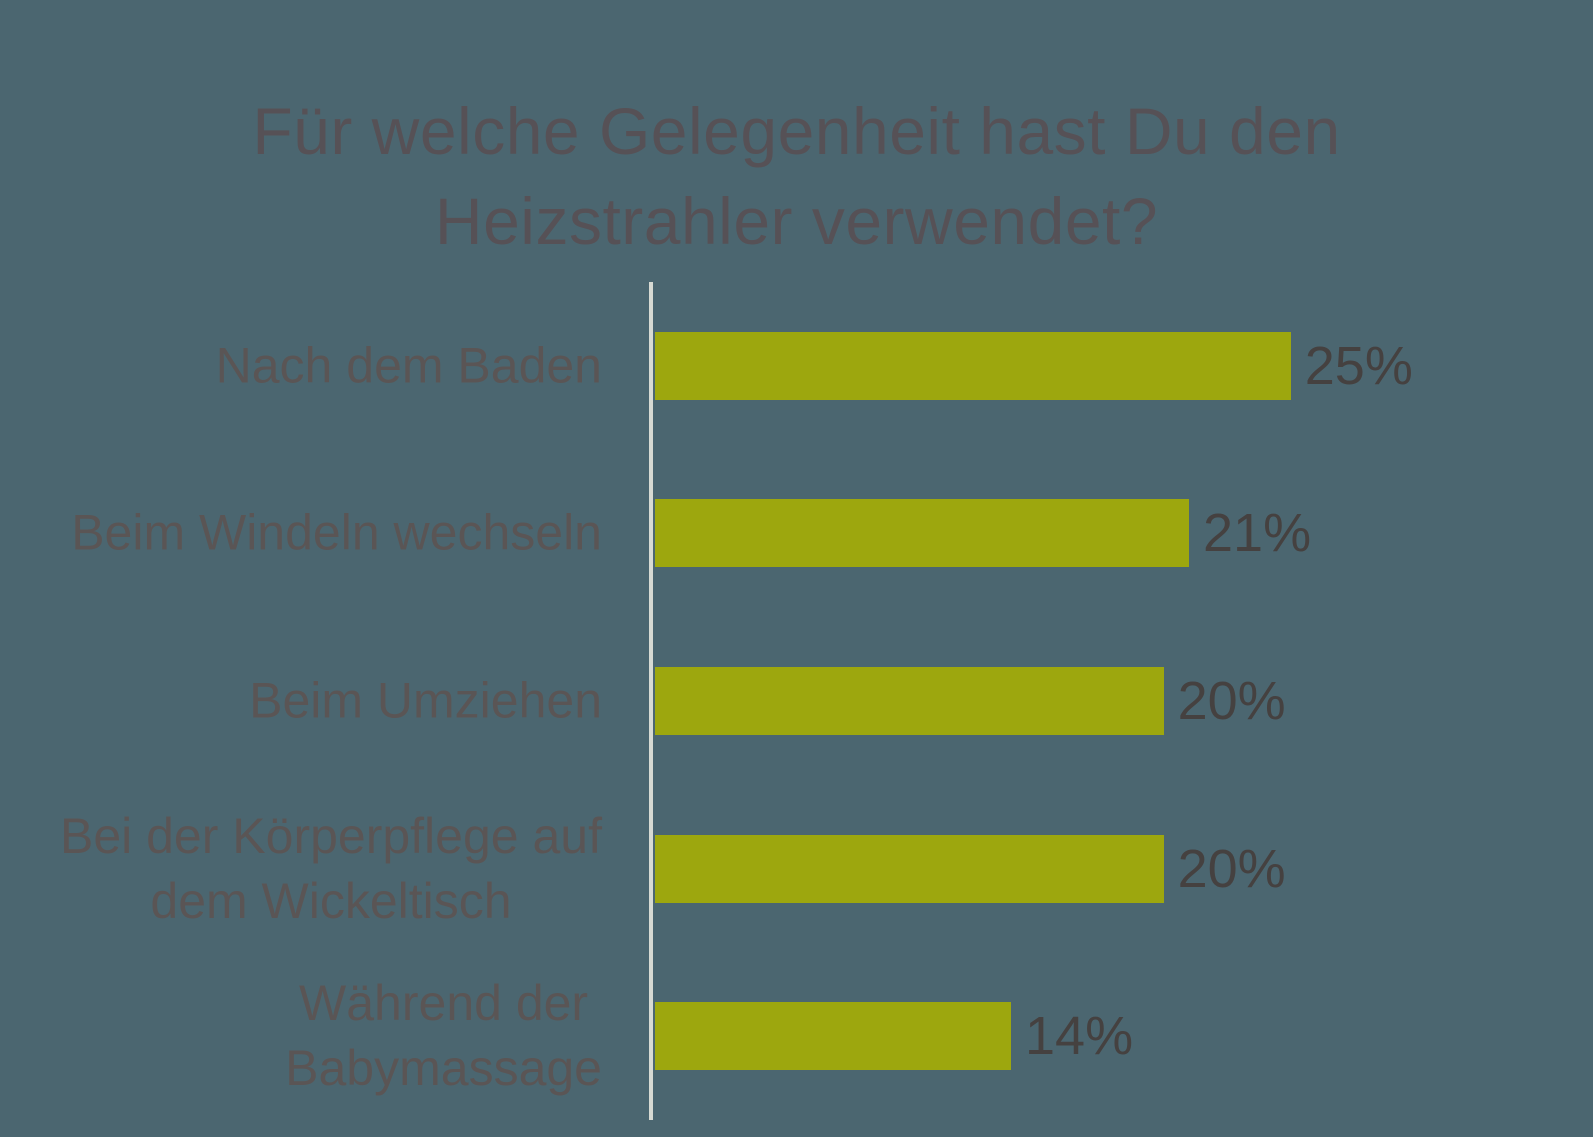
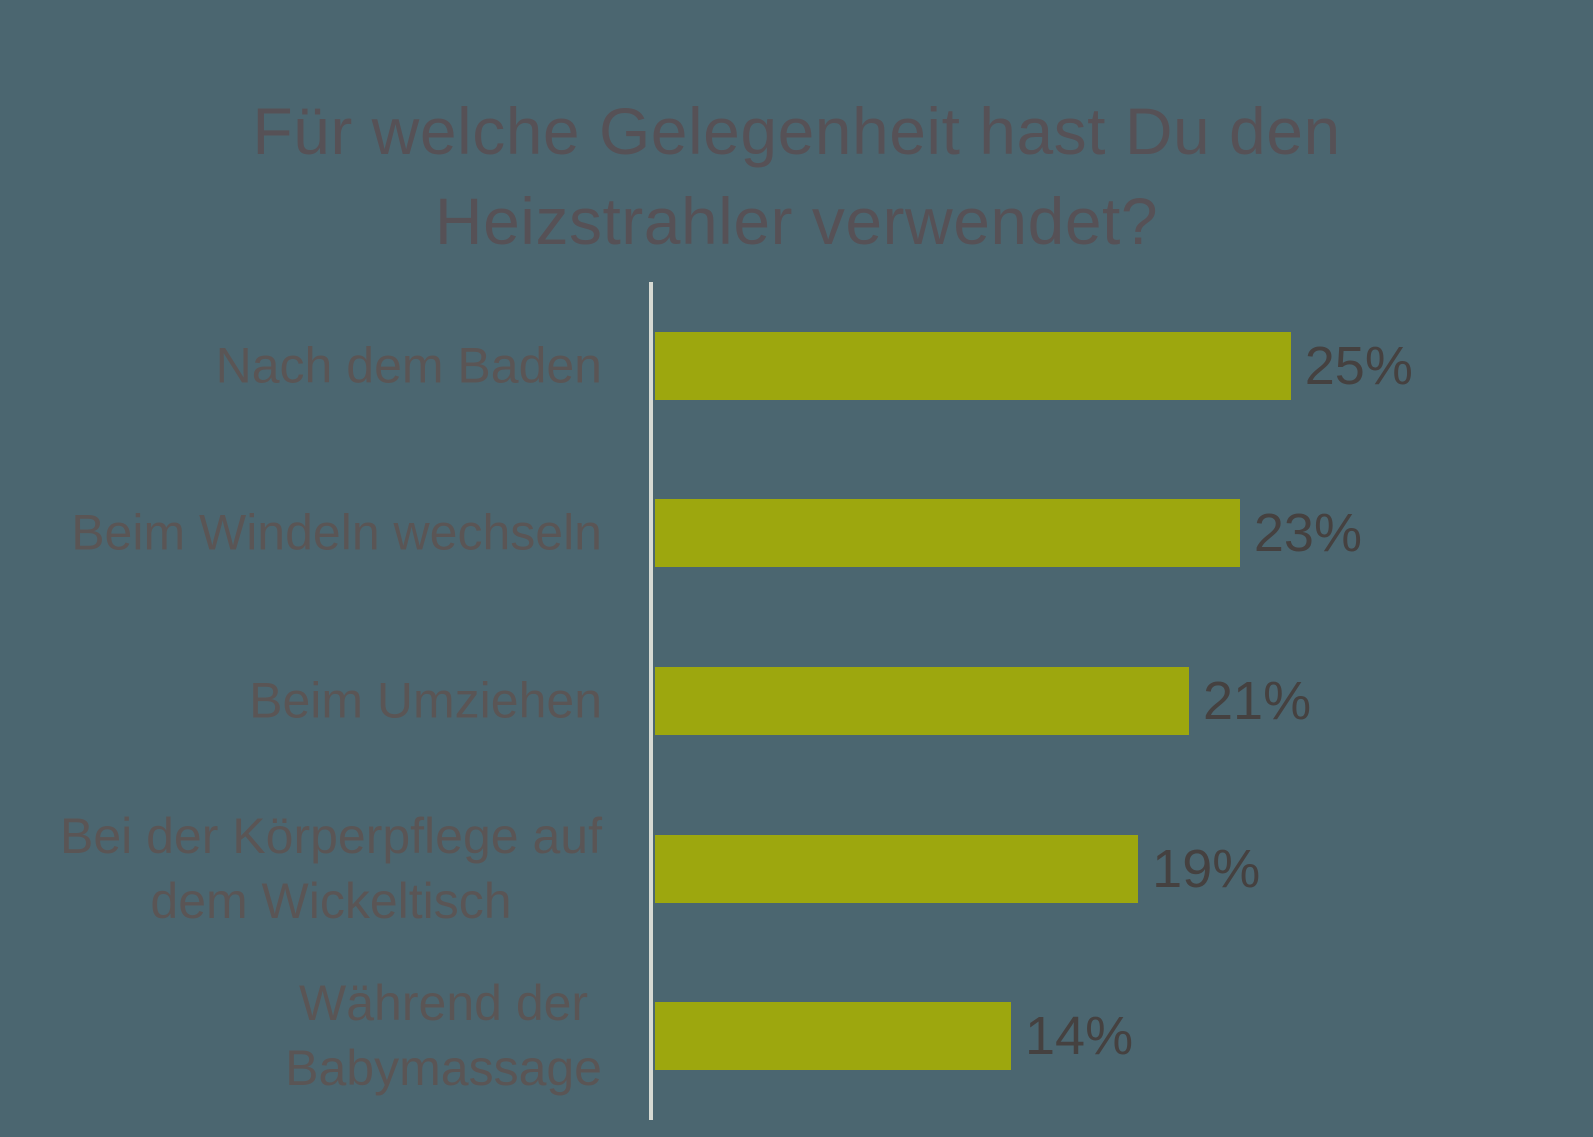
Beim Windeln wechseln: 21% -> 23%
Beim Umziehen: 20% -> 21%
Bei der Körperpflege auf dem Wickeltisch: 20% -> 19%
